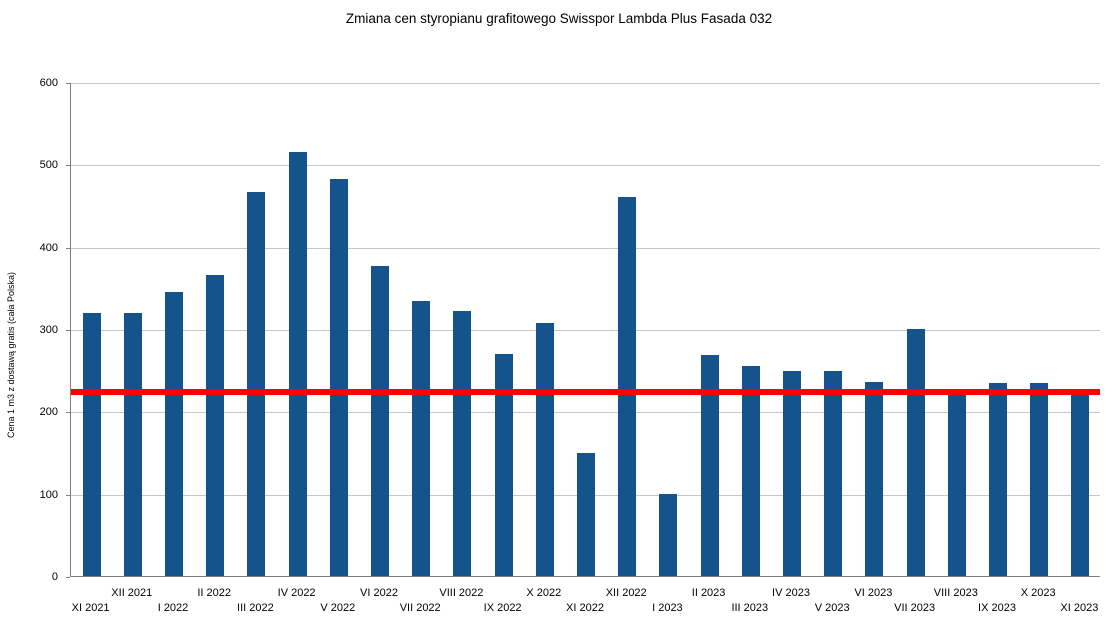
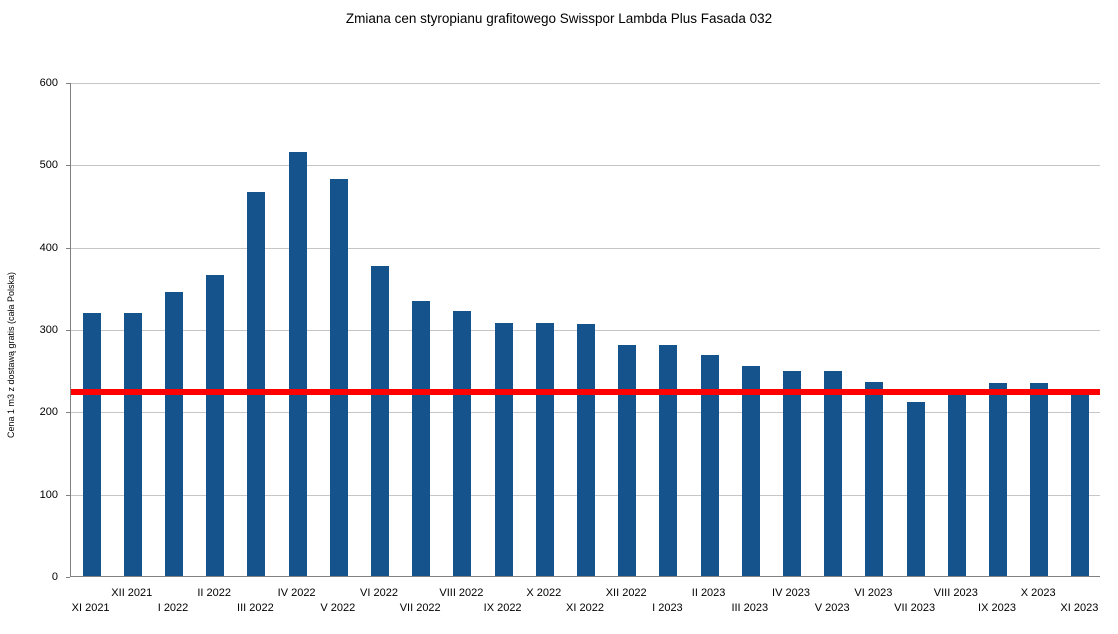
IX 2022: 270 -> 310
XI 2022: 150 -> 310
XII 2022: 460 -> 280
I 2023: 100 -> 280
VII 2023: 300 -> 210
